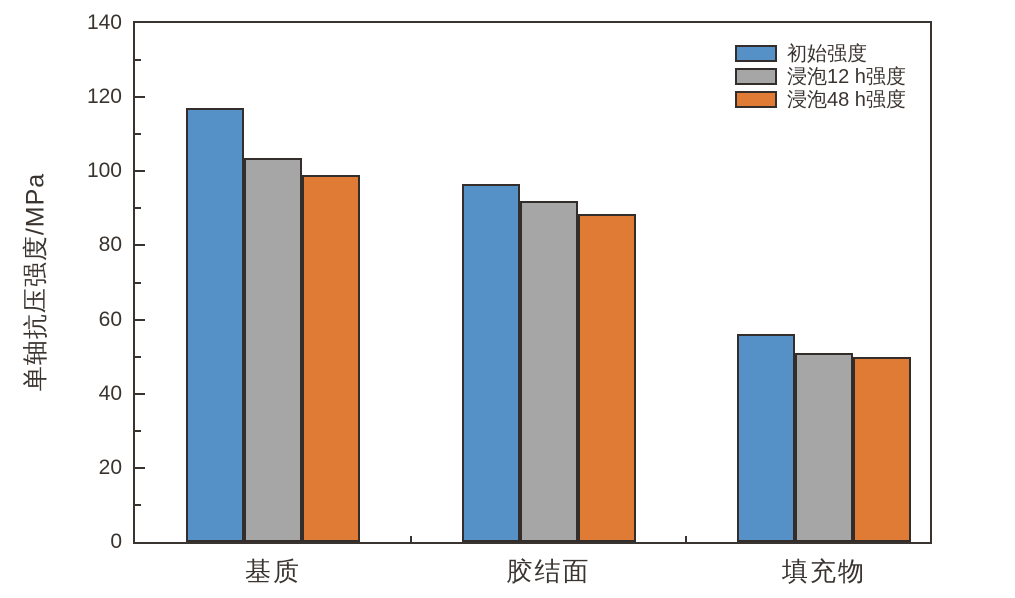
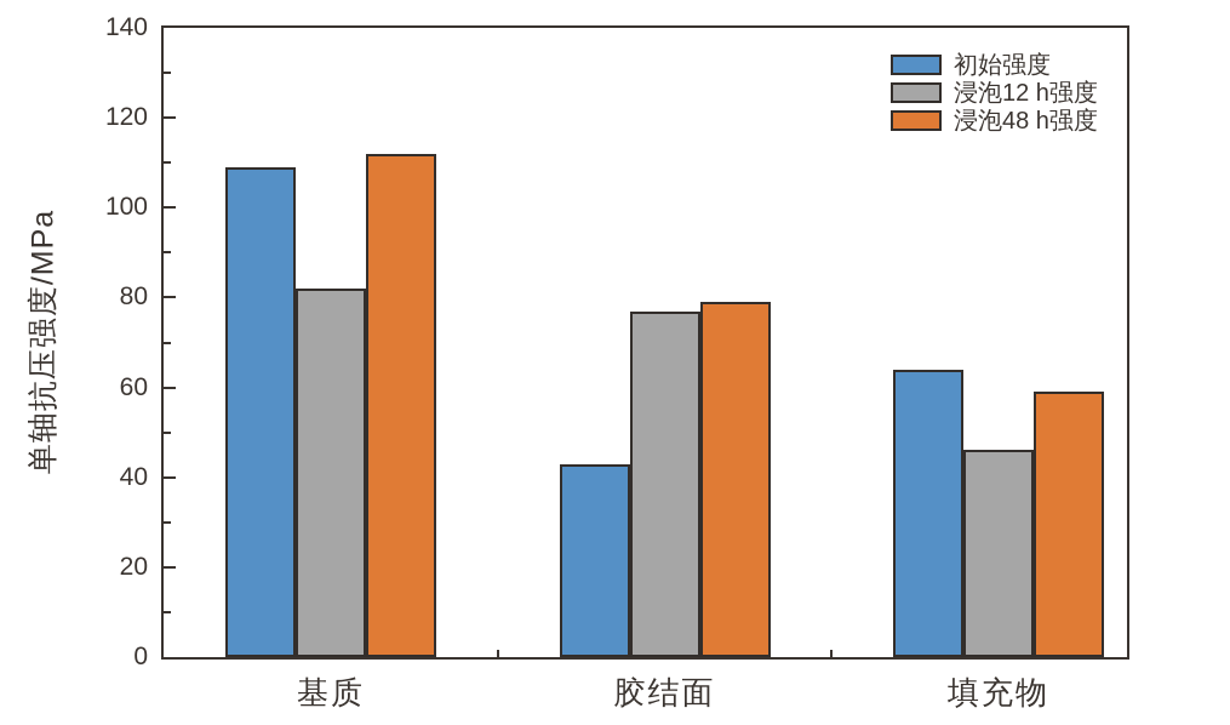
初始强度/基质: 117 -> 109
浸泡12 h强度/基质: 104 -> 82
浸泡48 h强度/基质: 99 -> 112
初始强度/胶结面: 96 -> 43
浸泡12 h强度/胶结面: 92 -> 77
浸泡48 h强度/胶结面: 88 -> 79
初始强度/填充物: 56 -> 64
浸泡12 h强度/填充物: 51 -> 46
浸泡48 h强度/填充物: 50 -> 59
